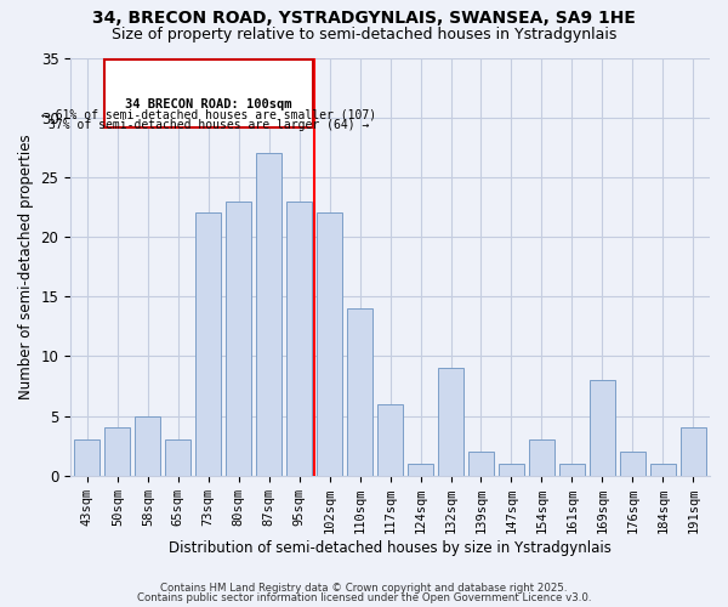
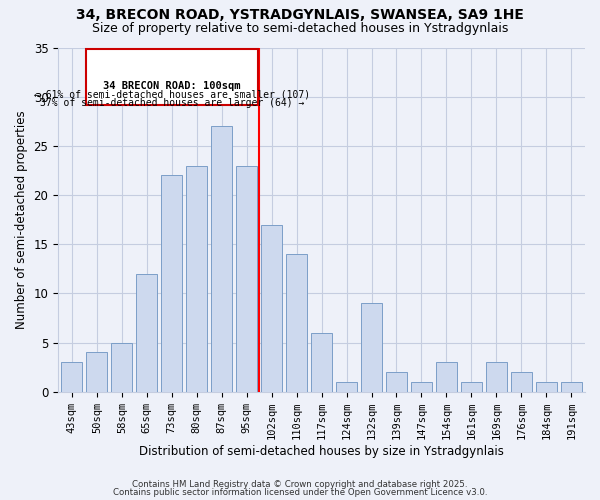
65sqm: 3 -> 12
102sqm: 22 -> 17
169sqm: 8 -> 3
191sqm: 4 -> 1
